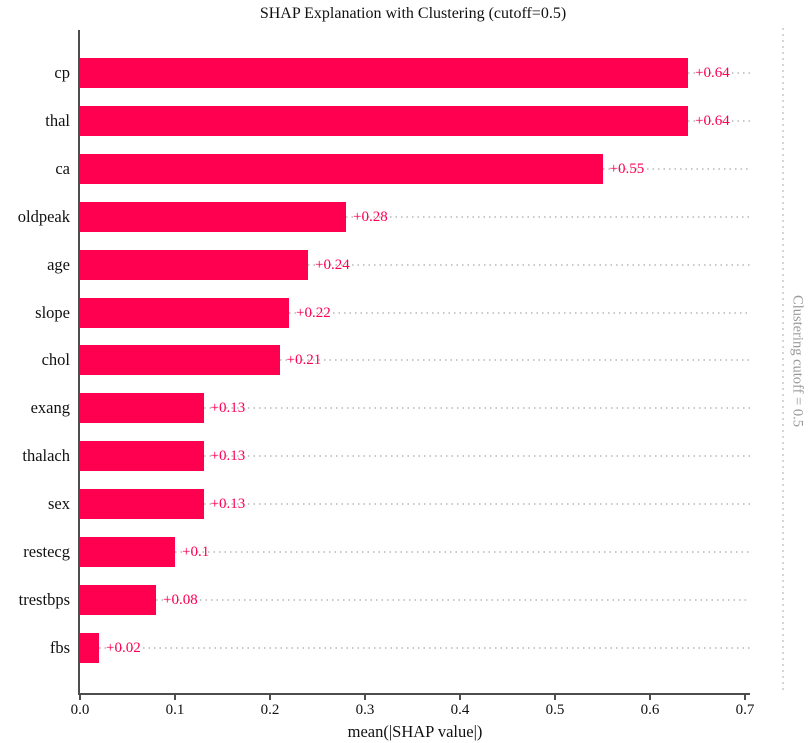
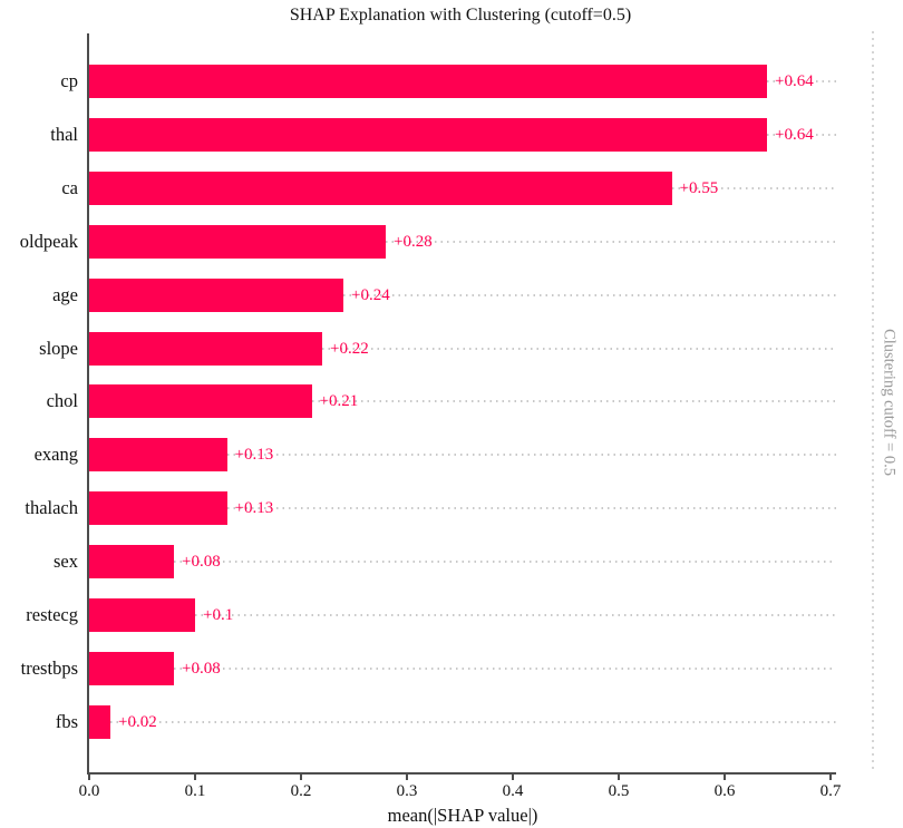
sex: +0.13 -> +0.08
